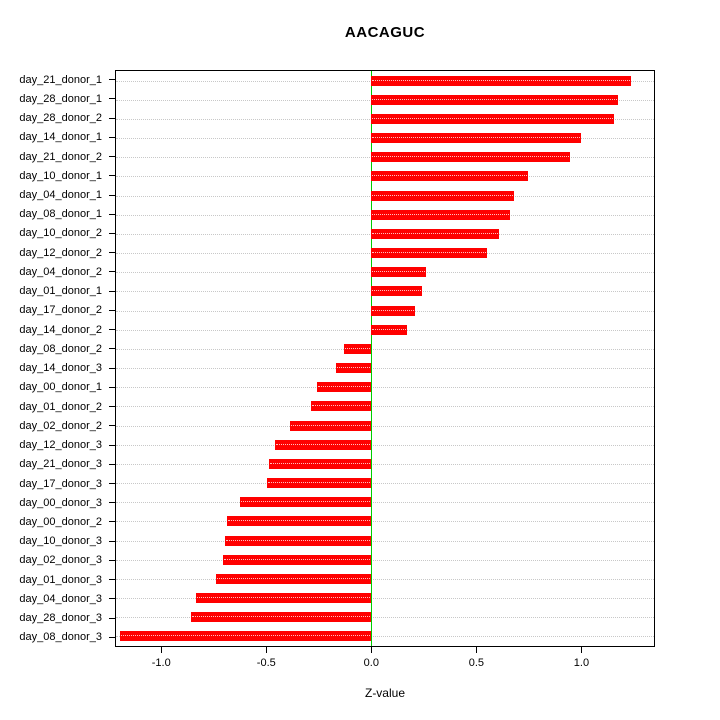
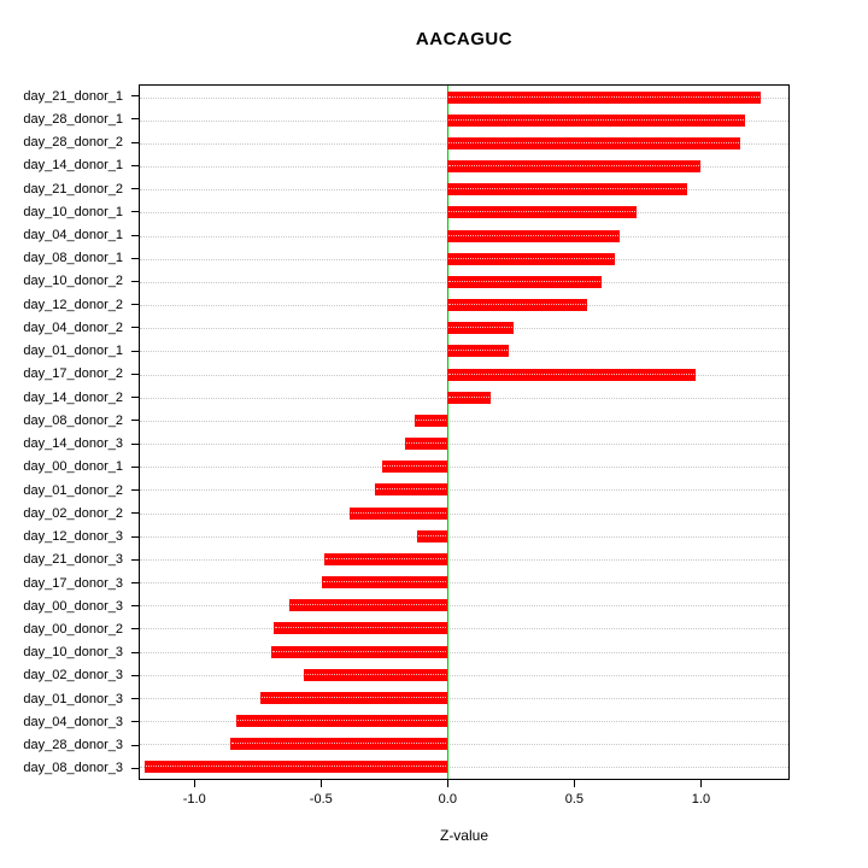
day_17_donor_2: 0.21 -> 0.98
day_12_donor_3: -0.46 -> -0.12
day_02_donor_3: -0.71 -> -0.57
